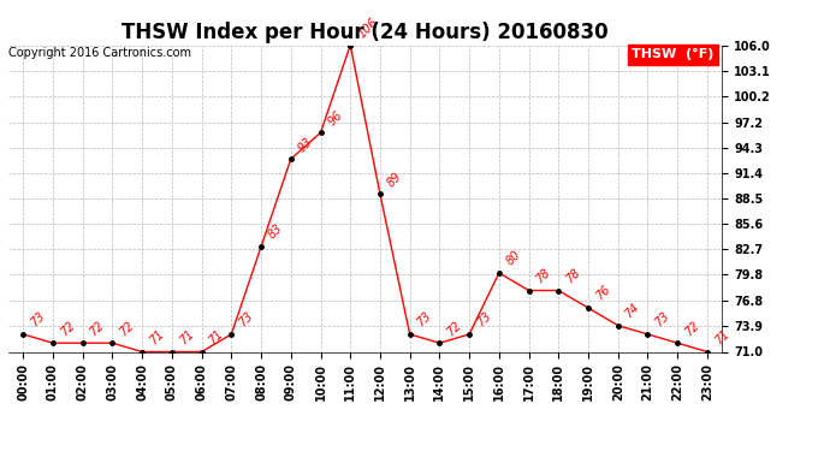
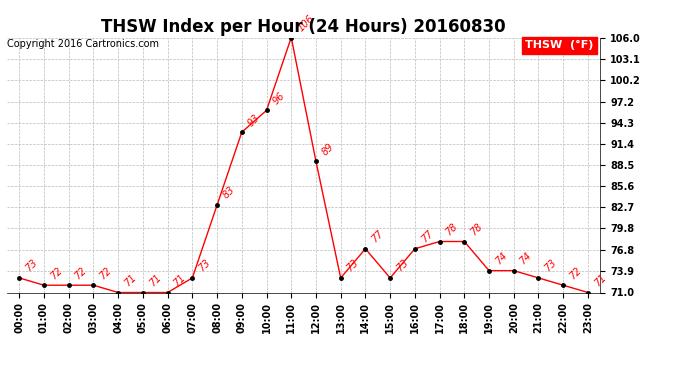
14:00: 72 -> 77
16:00: 80 -> 77
19:00: 76 -> 74
